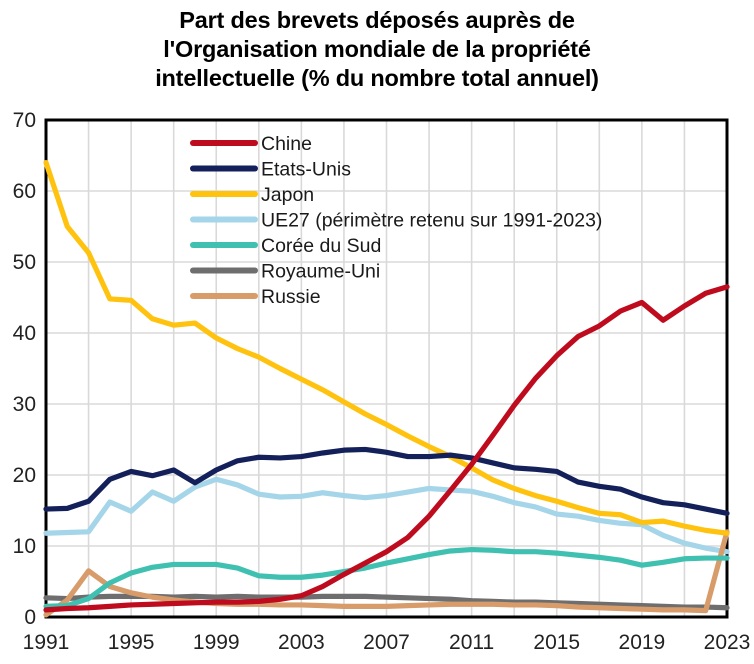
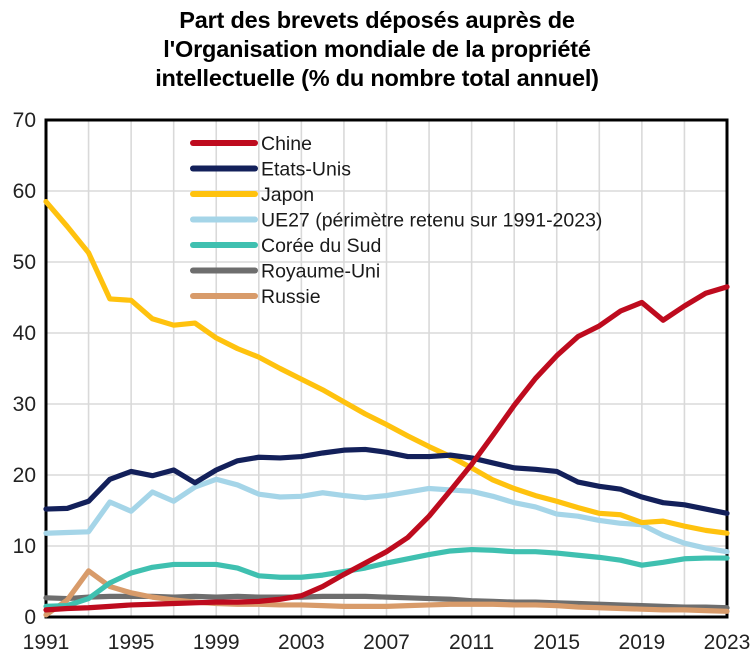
Japon/1991: 64 -> 58
Russie/2023: 12 -> 1
